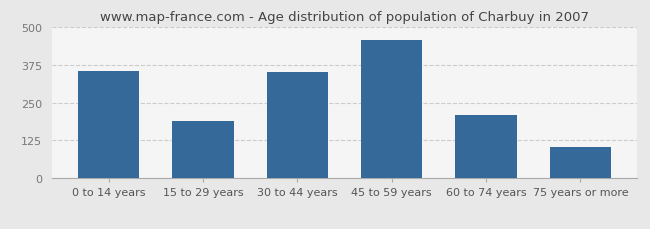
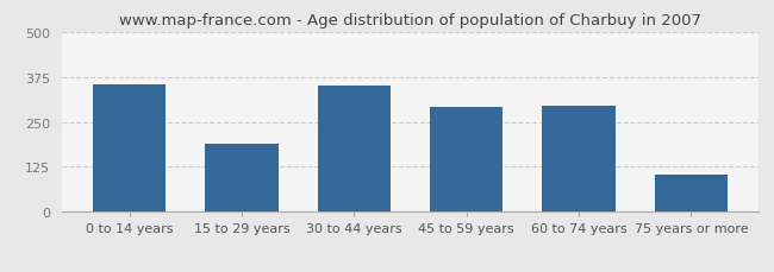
45 to 59 years: 455 -> 290
60 to 74 years: 210 -> 295
